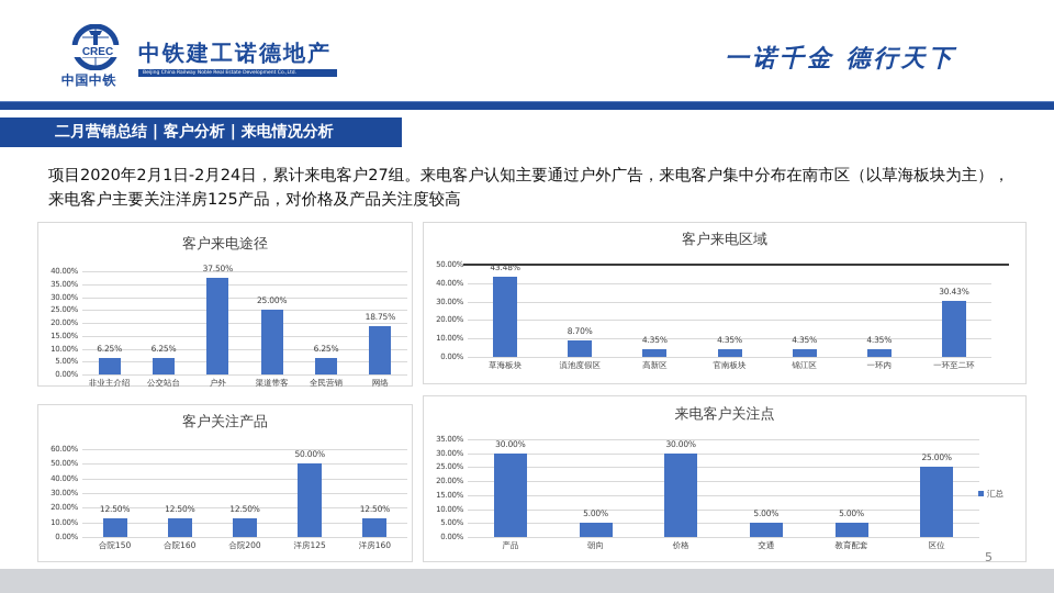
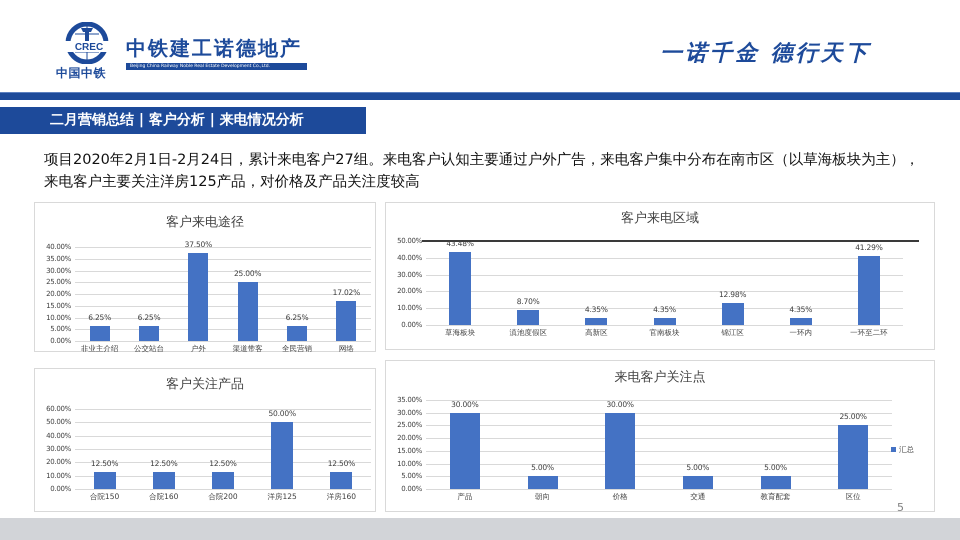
客户来电途径/网络: 18.75% -> 17.02%
客户来电区域/锦江区: 4.35% -> 12.98%
客户来电区域/一环至二环: 30.43% -> 41.29%
